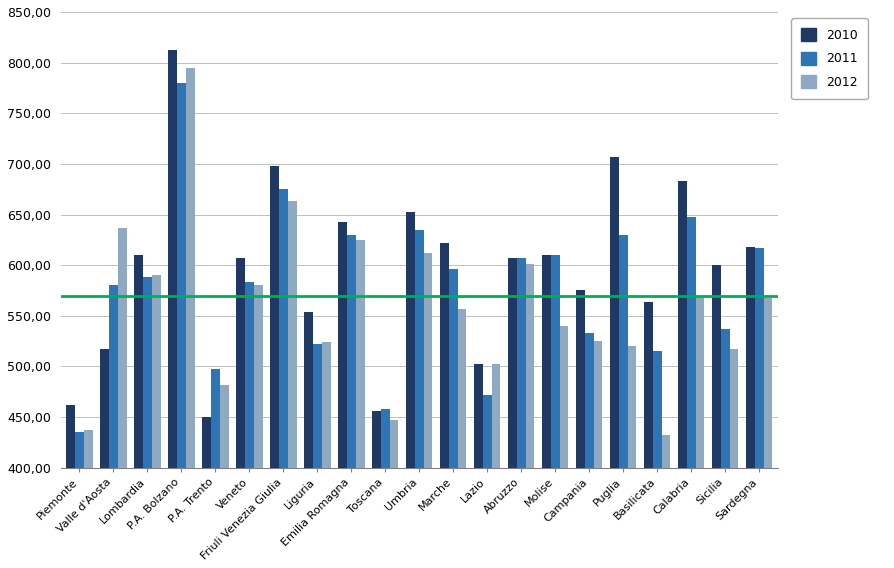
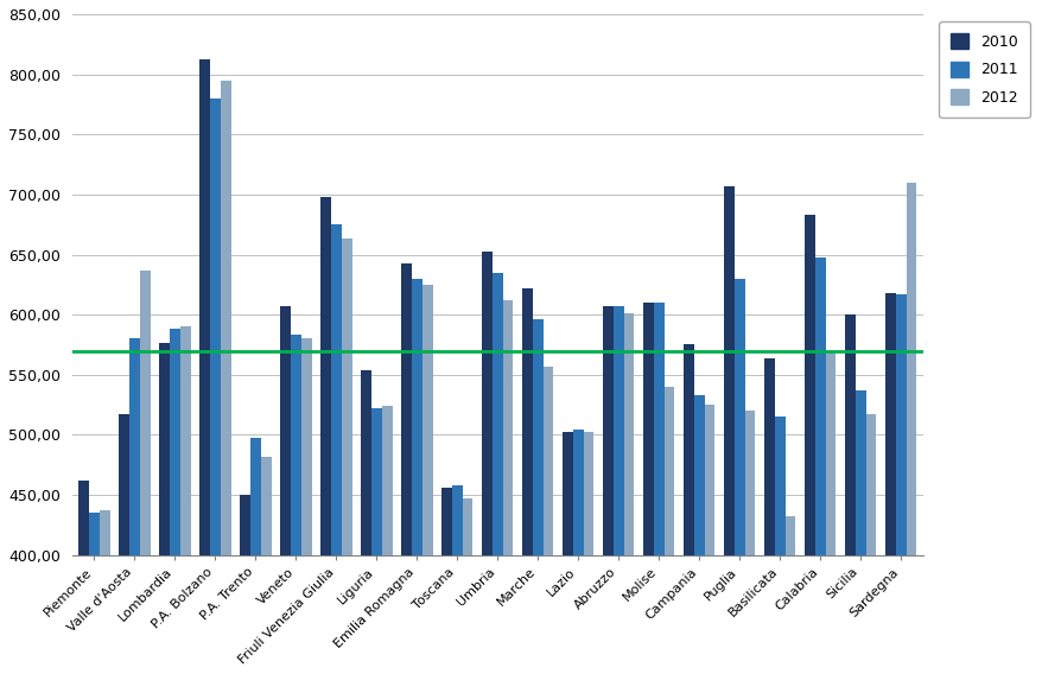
2010/Lombardia: 610 -> 576
2011/Lazio: 472 -> 504
2012/Sardegna: 568 -> 710
